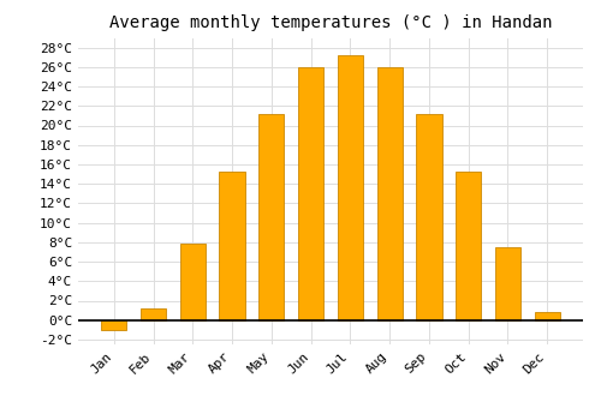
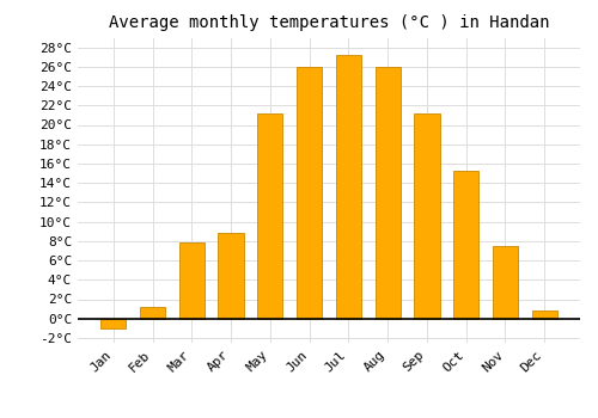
Apr: 15.2°C -> 8.8°C
